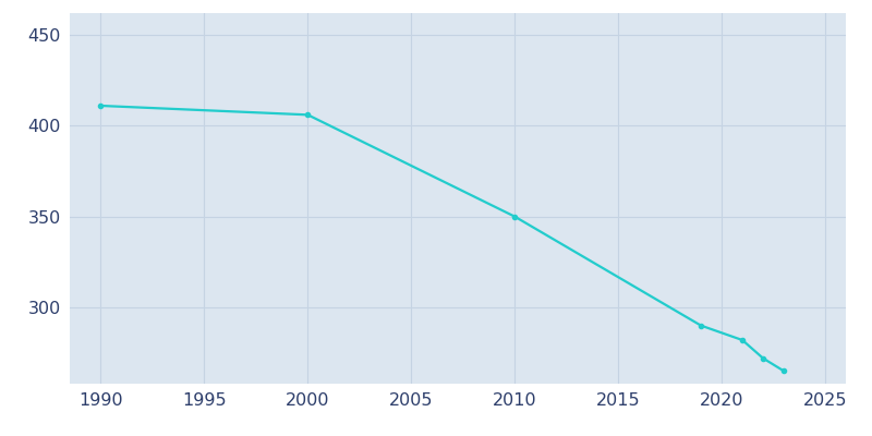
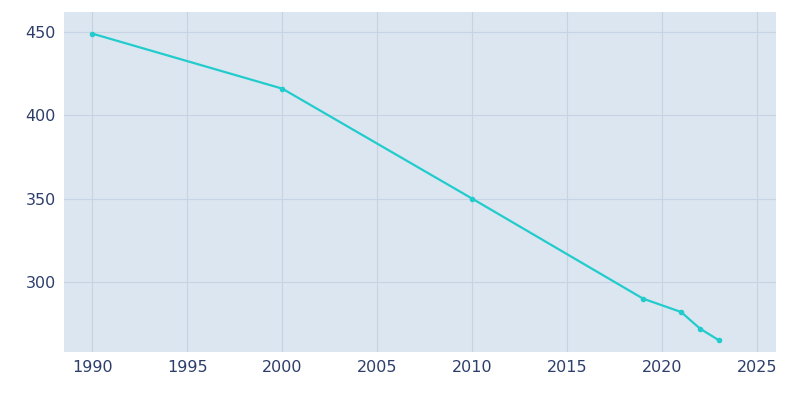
1990: 411 -> 449
2000: 406 -> 416
